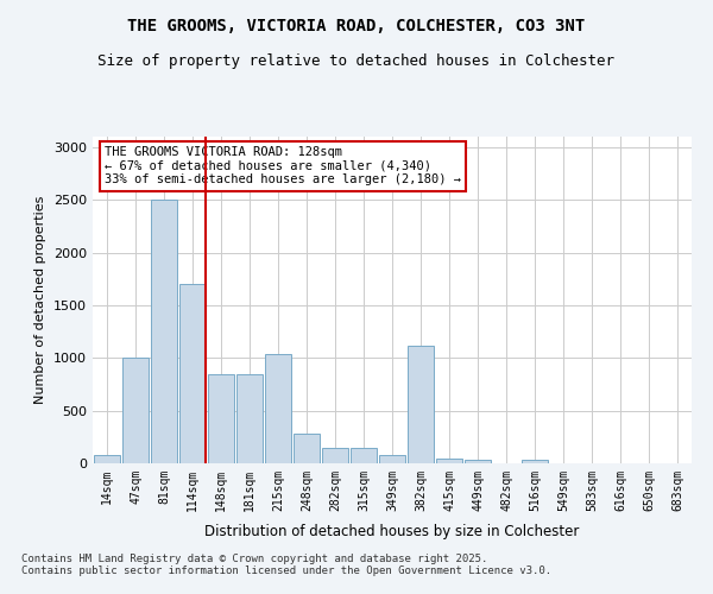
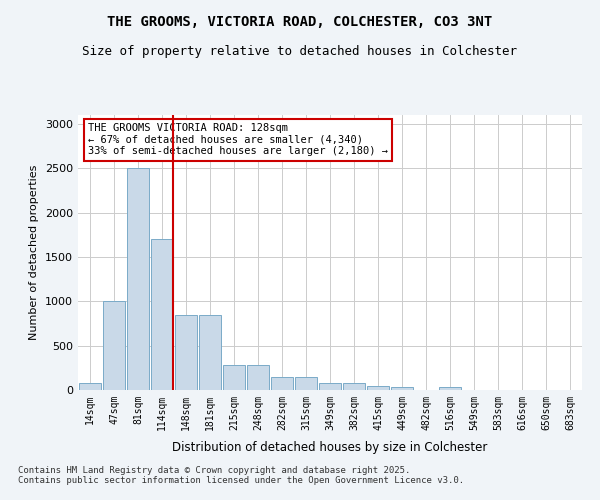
215sqm: 1040 -> 280
382sqm: 1120 -> 80
